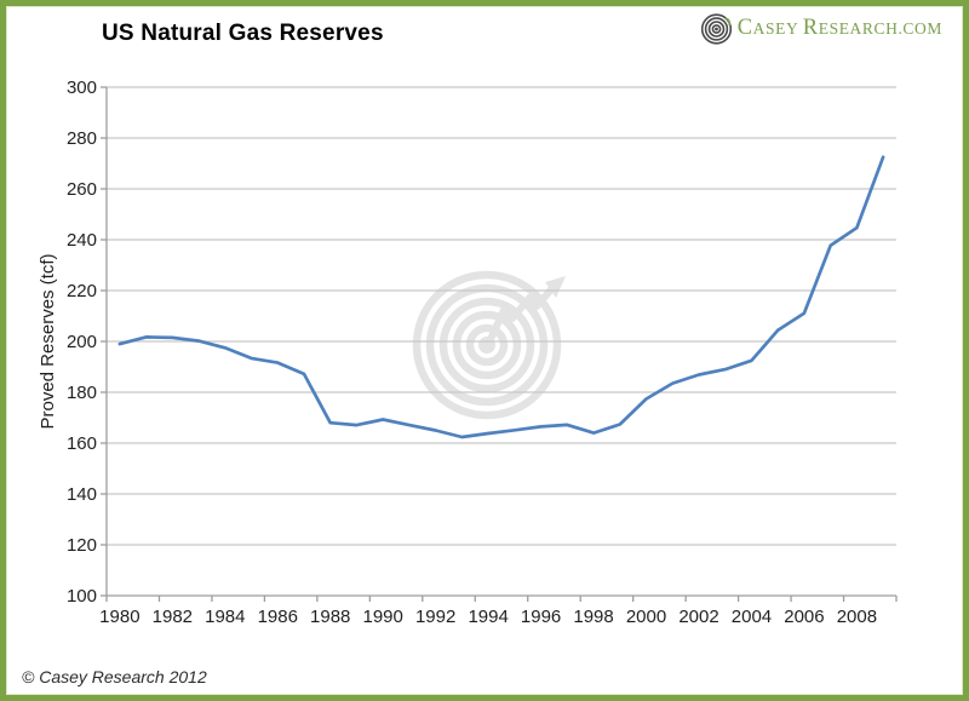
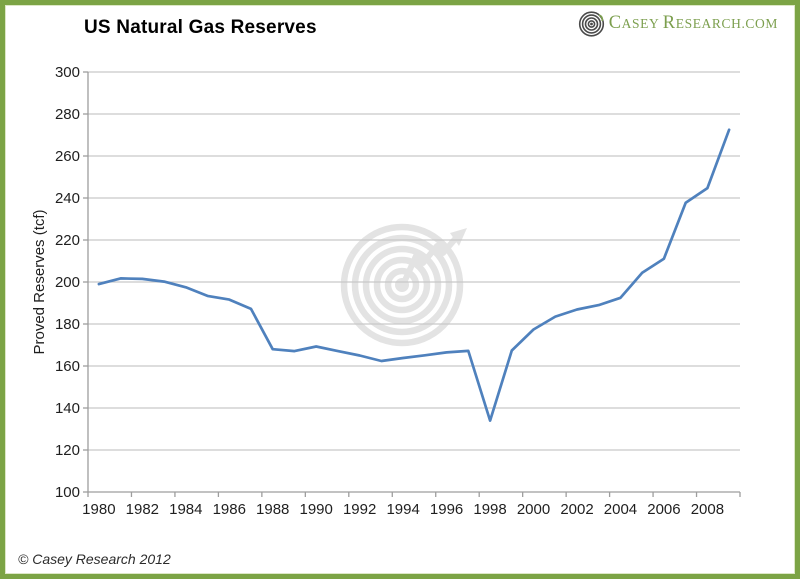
1998: 164 -> 134
